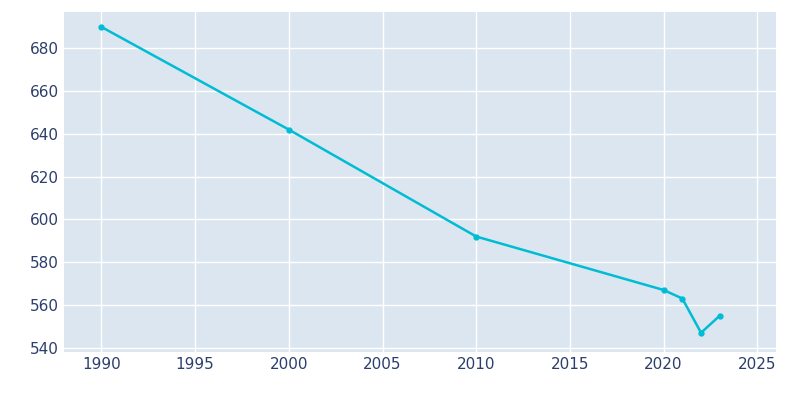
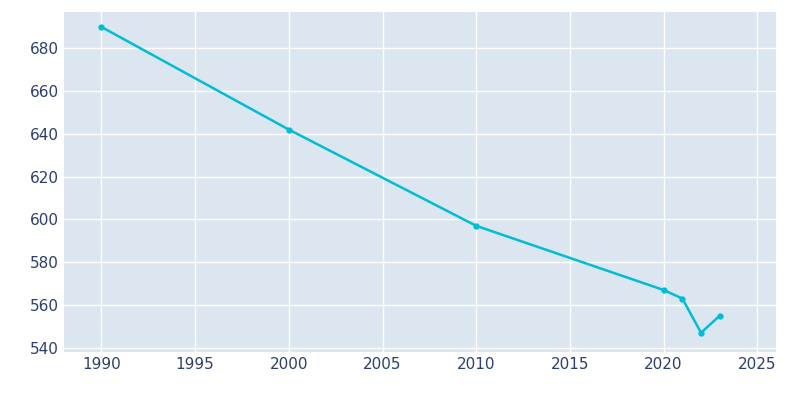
2010: 592 -> 597
